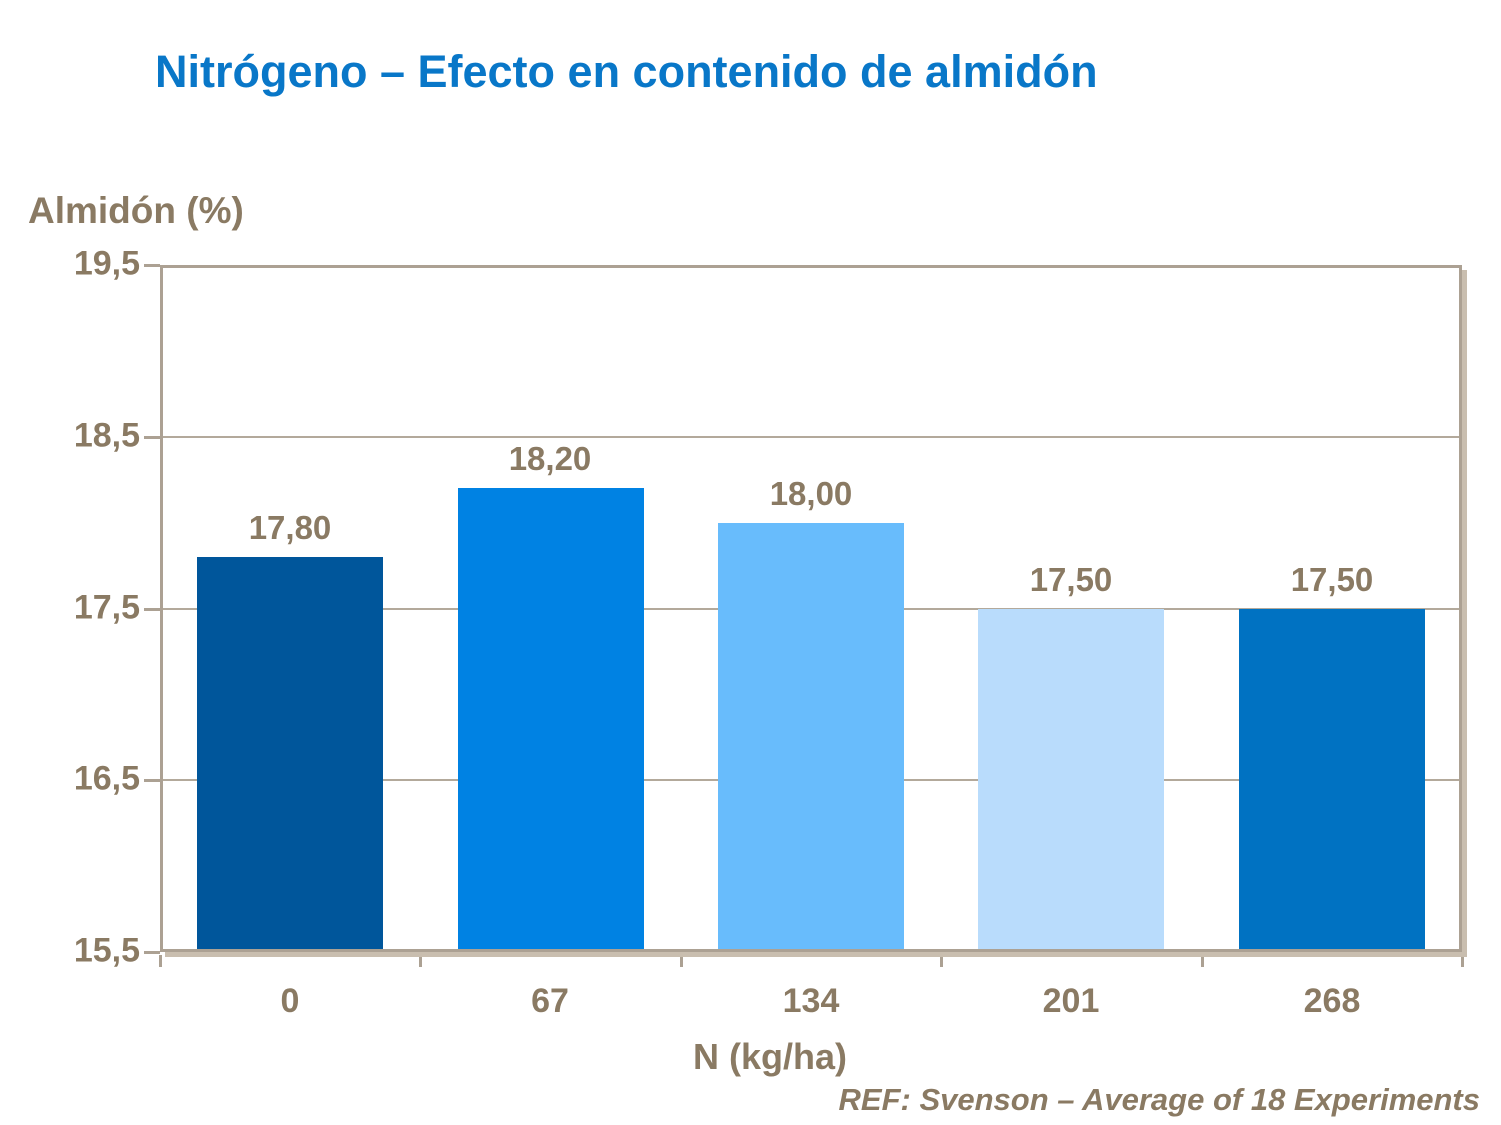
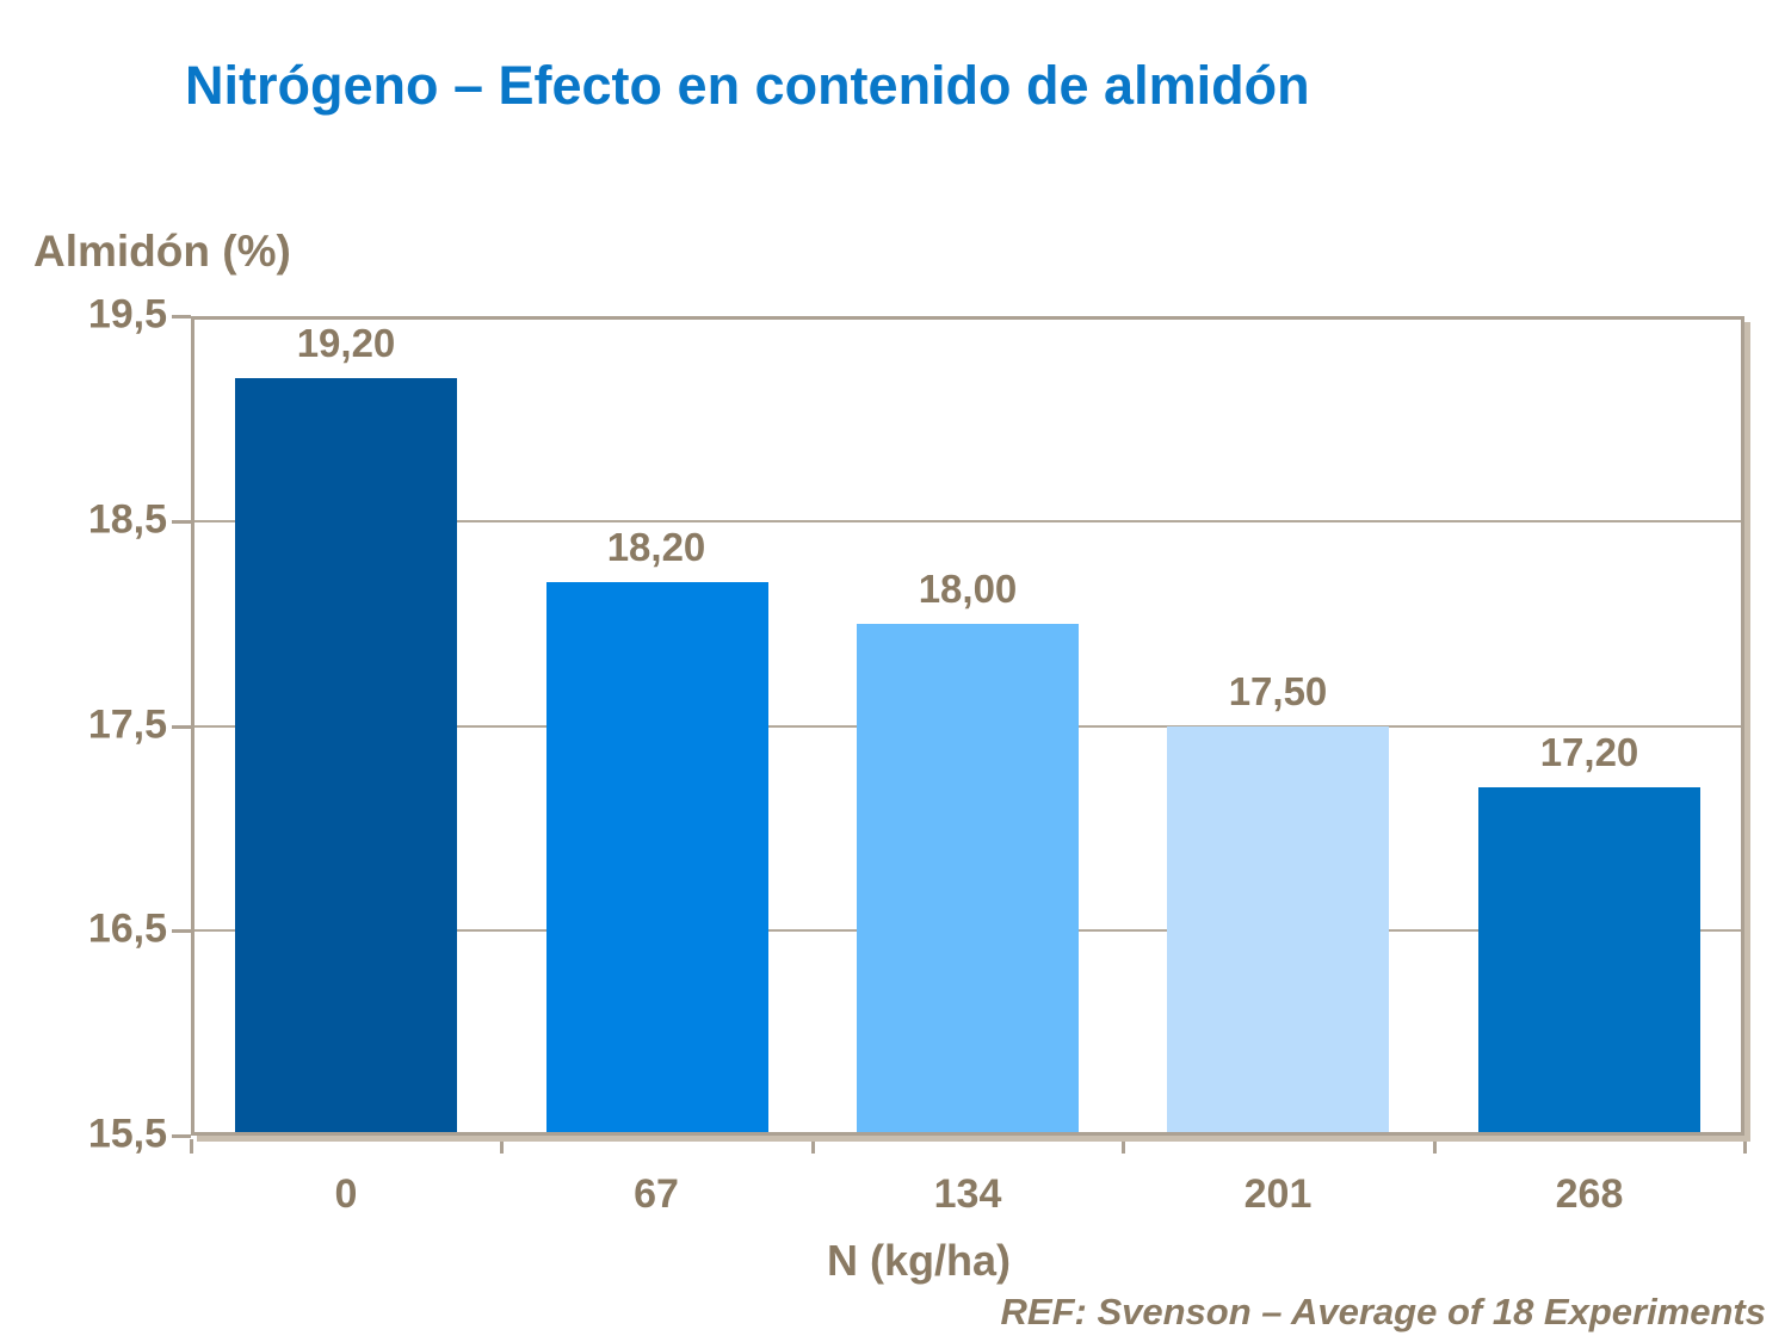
0: 17,80 -> 19,20
268: 17,50 -> 17,20
